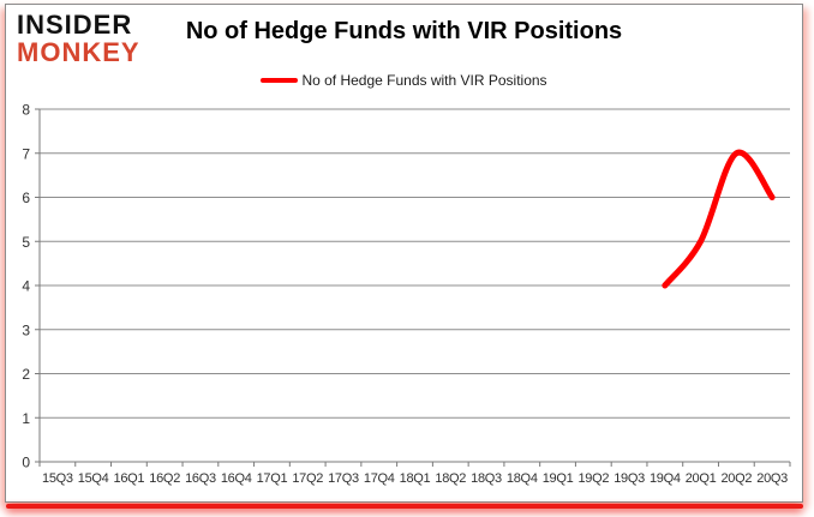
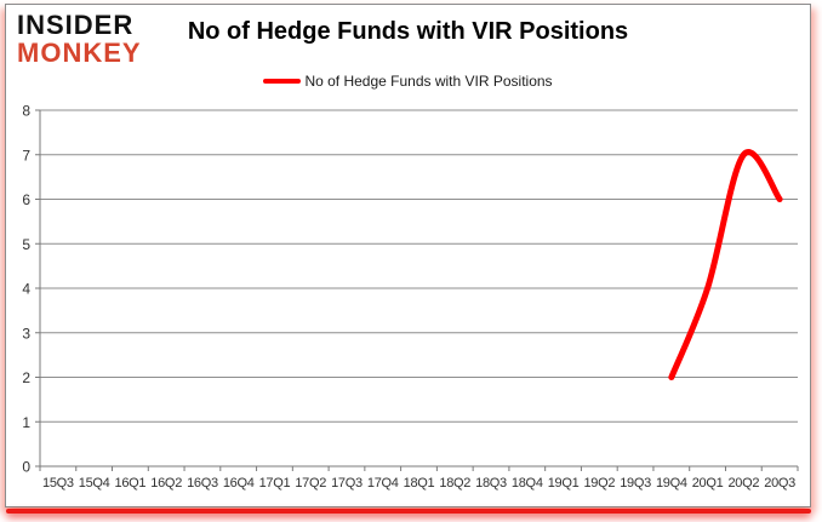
19Q4: 4 -> 2
20Q1: 5 -> 4
